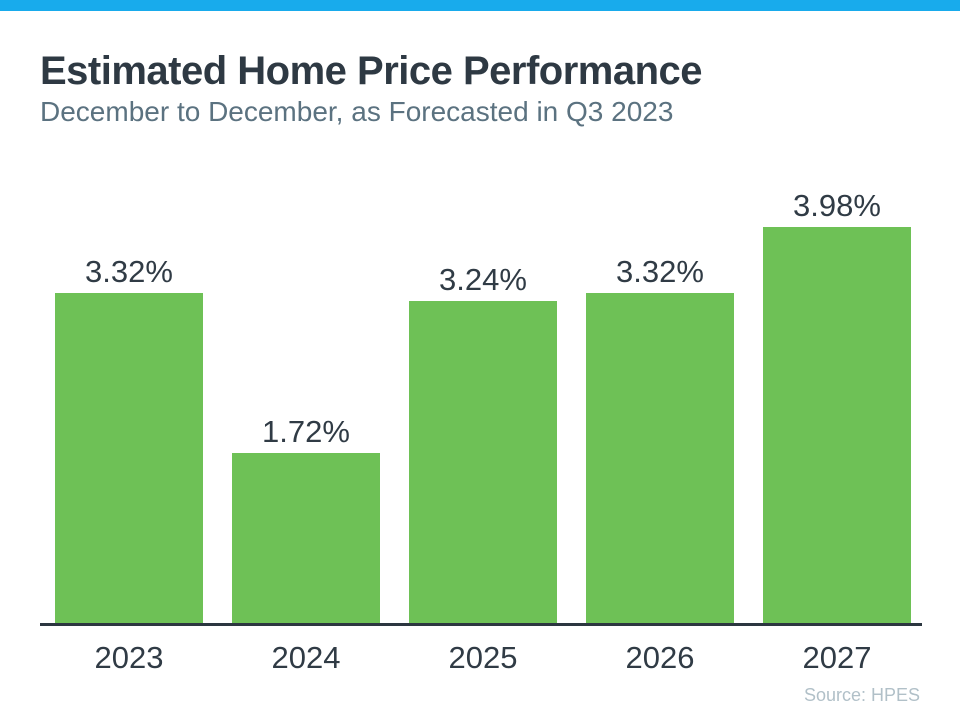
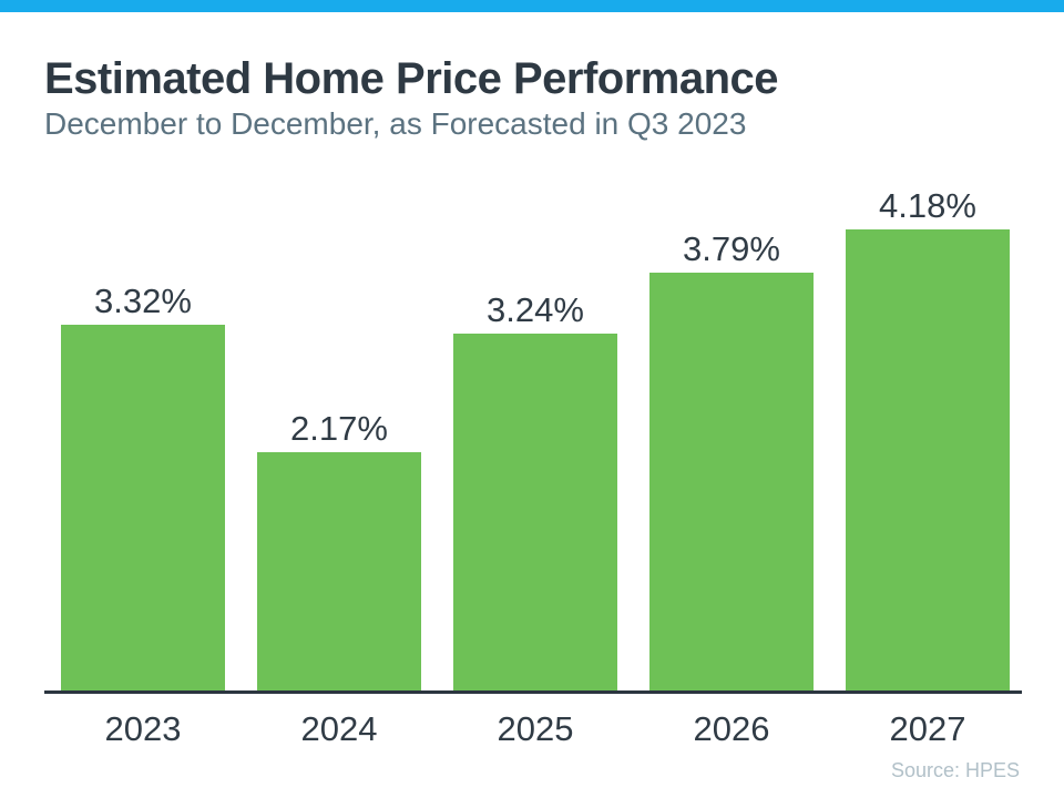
2024: 1.72% -> 2.17%
2026: 3.32% -> 3.79%
2027: 3.98% -> 4.18%
